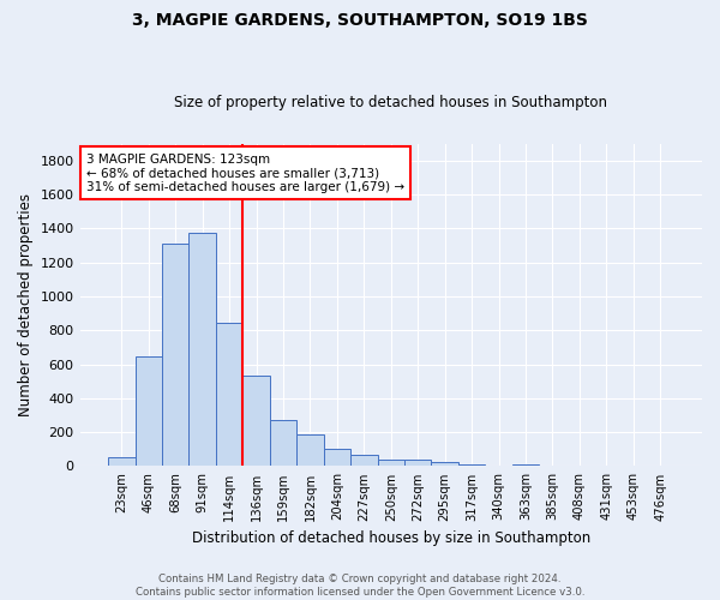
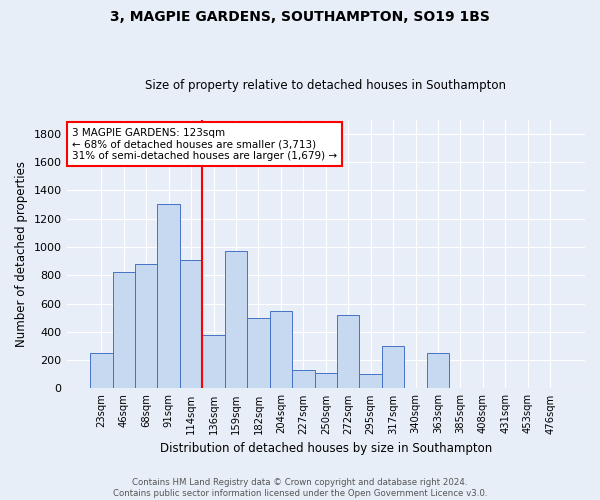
23sqm: 60 -> 250
46sqm: 640 -> 820
68sqm: 1310 -> 880
91sqm: 1380 -> 1300
114sqm: 840 -> 910
136sqm: 530 -> 380
159sqm: 280 -> 970
182sqm: 180 -> 500
204sqm: 100 -> 550
227sqm: 60 -> 130
250sqm: 40 -> 110
272sqm: 40 -> 520
295sqm: 20 -> 100
317sqm: 10 -> 300
363sqm: 10 -> 250
